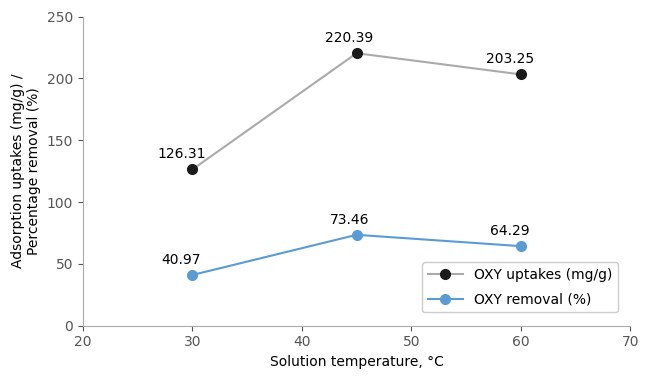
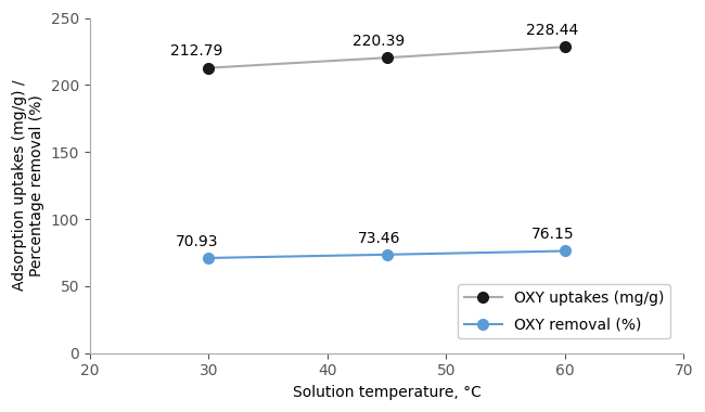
OXY uptakes (mg/g)/30: 126.31 -> 212.79
OXY removal (%)/30: 40.97 -> 70.93
OXY uptakes (mg/g)/60: 203.25 -> 228.44
OXY removal (%)/60: 64.29 -> 76.15
